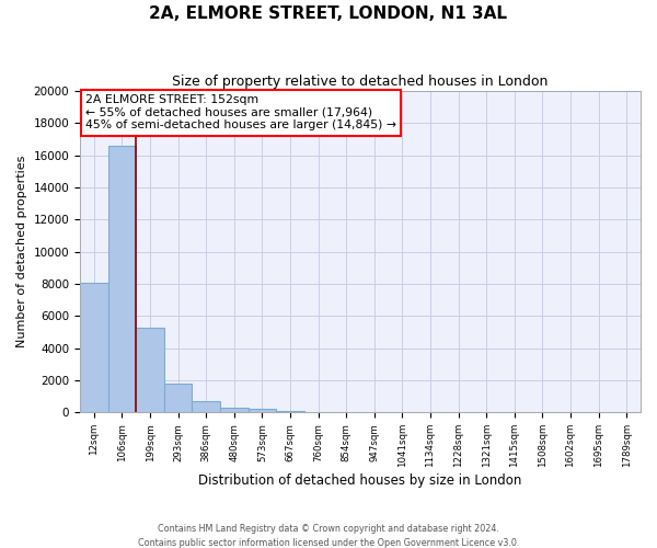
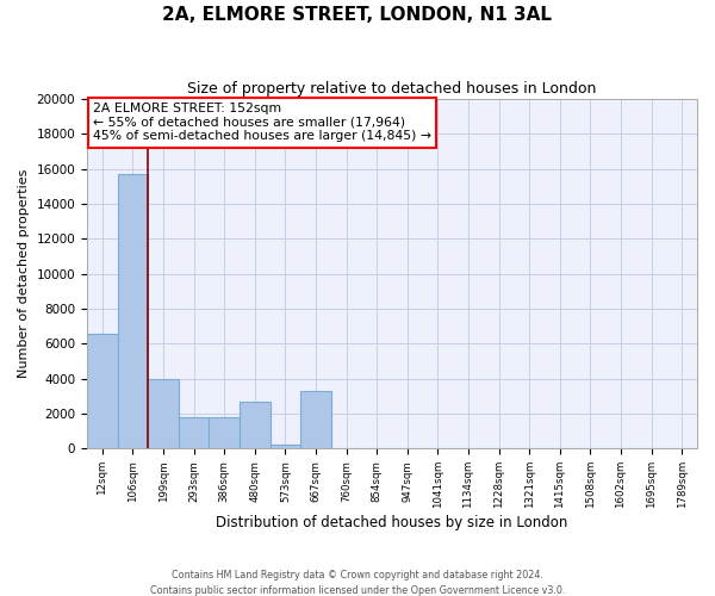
12sqm: 8100 -> 6600
106sqm: 16600 -> 15700
199sqm: 5300 -> 4000
386sqm: 700 -> 1800
480sqm: 300 -> 2700
667sqm: 100 -> 3300
